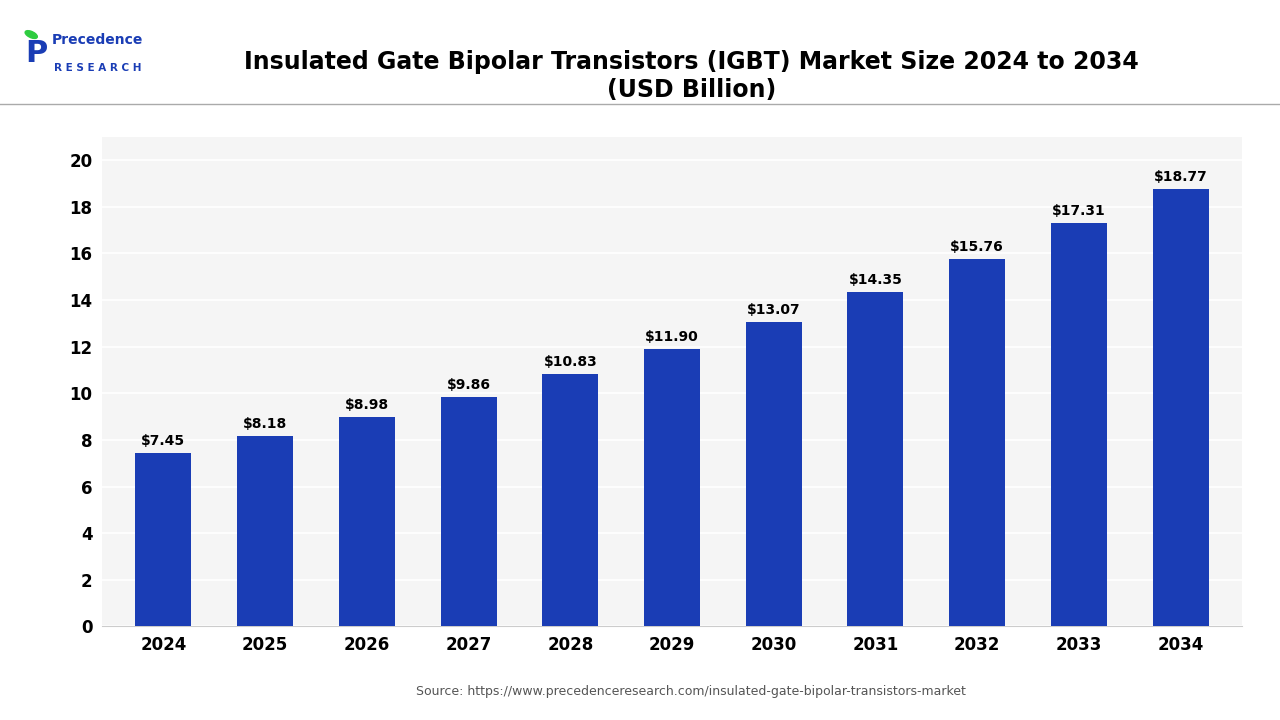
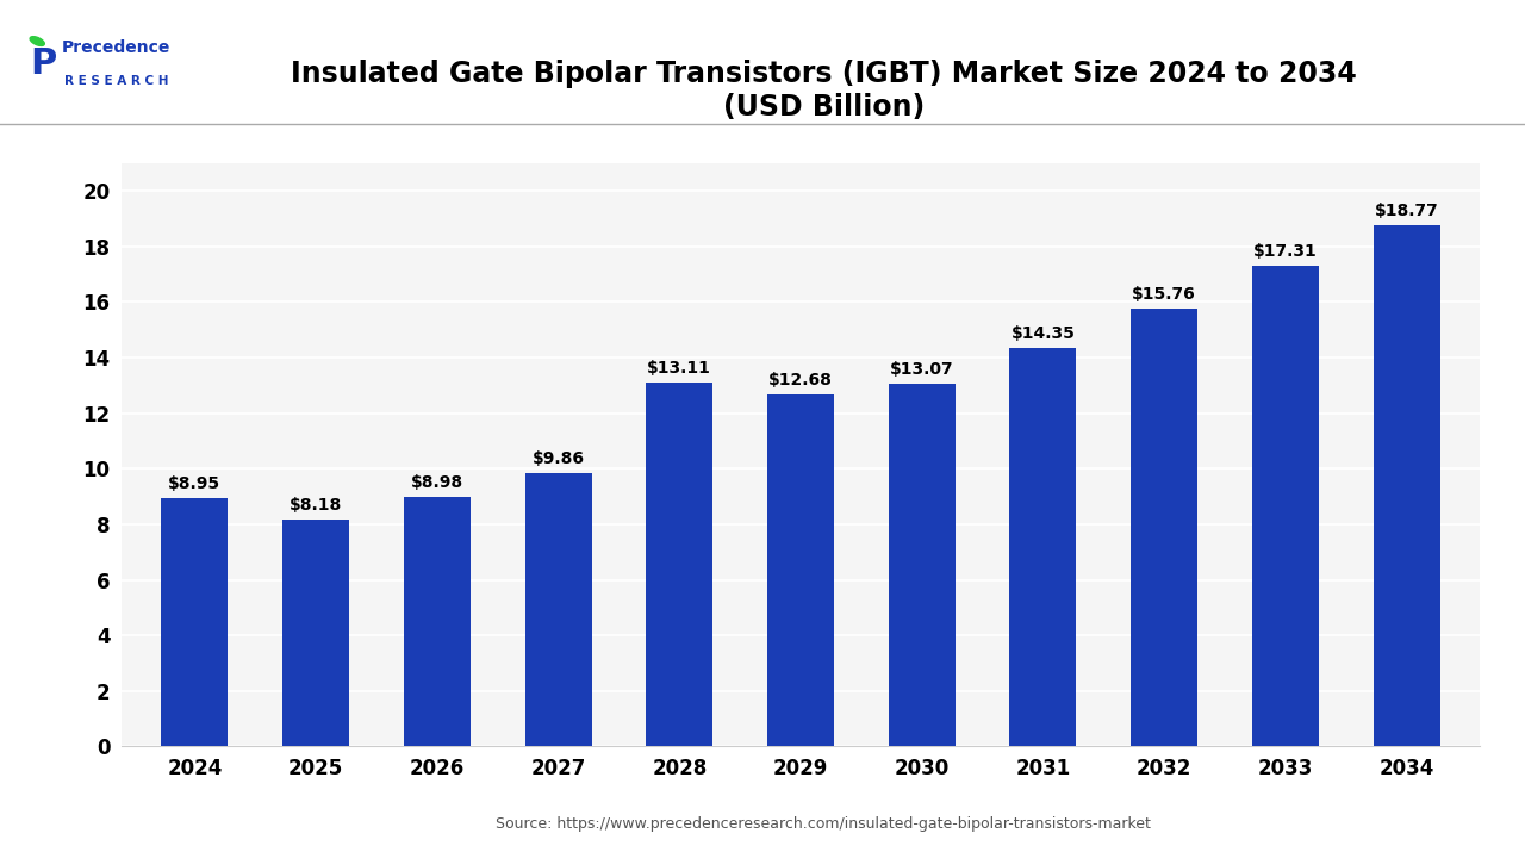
2024: $7.45 -> $8.95
2028: $10.83 -> $13.11
2029: $11.90 -> $12.68
